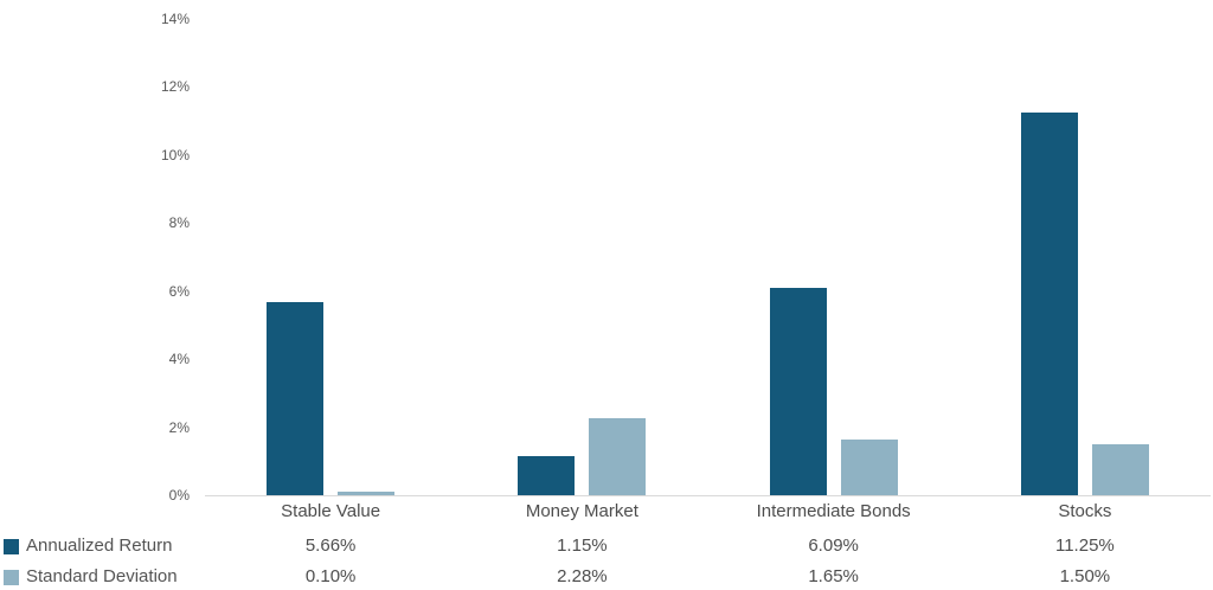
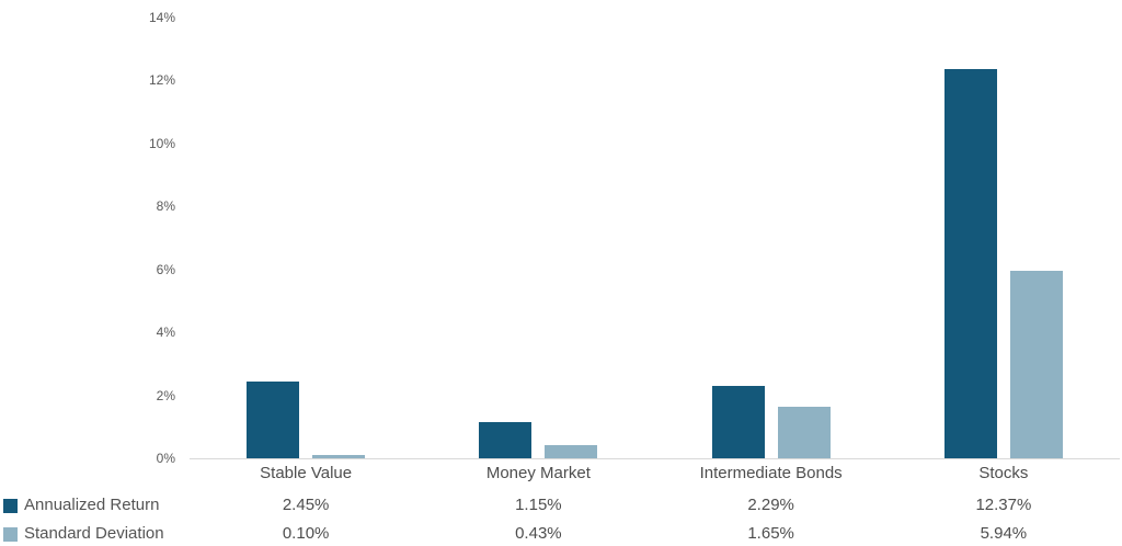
Annualized Return/Stable Value: 5.66% -> 2.45%
Standard Deviation/Money Market: 2.28% -> 0.43%
Annualized Return/Intermediate Bonds: 6.09% -> 2.29%
Annualized Return/Stocks: 11.25% -> 12.37%
Standard Deviation/Stocks: 1.50% -> 5.94%
